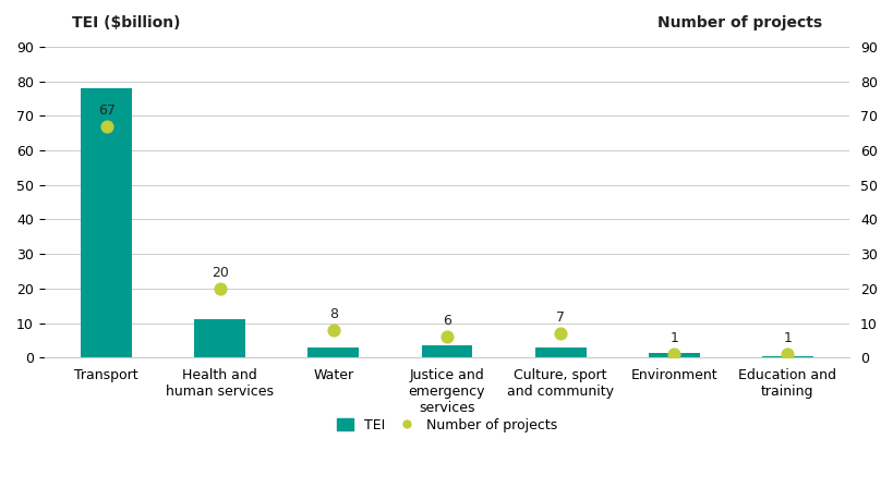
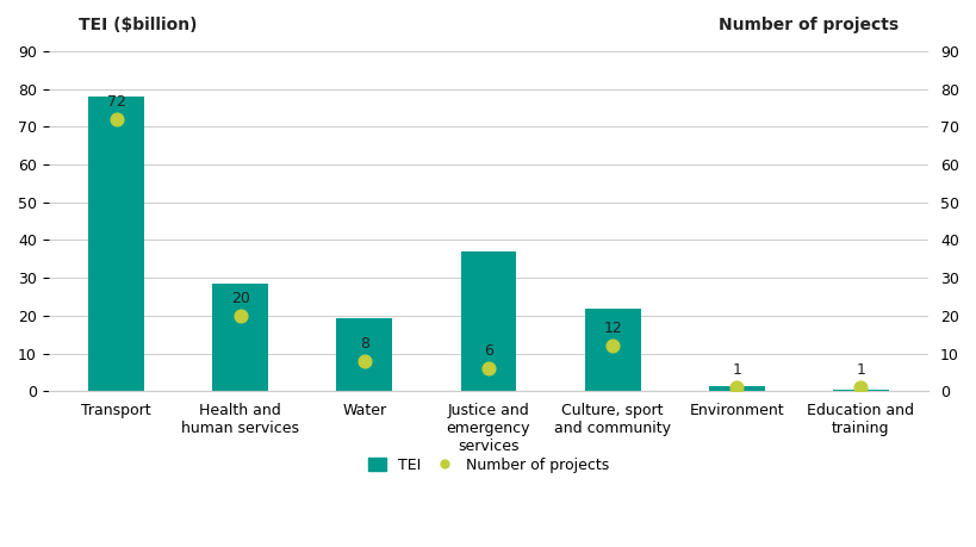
Number of projects/Transport: 67 -> 72
TEI/Health and human services: 11.3 -> 28.5
TEI/Water: 3.0 -> 19.5
TEI/Justice and emergency services: 3.5 -> 37.0
TEI/Culture, sport and community: 3.0 -> 22.0
Number of projects/Culture, sport and community: 7 -> 12
